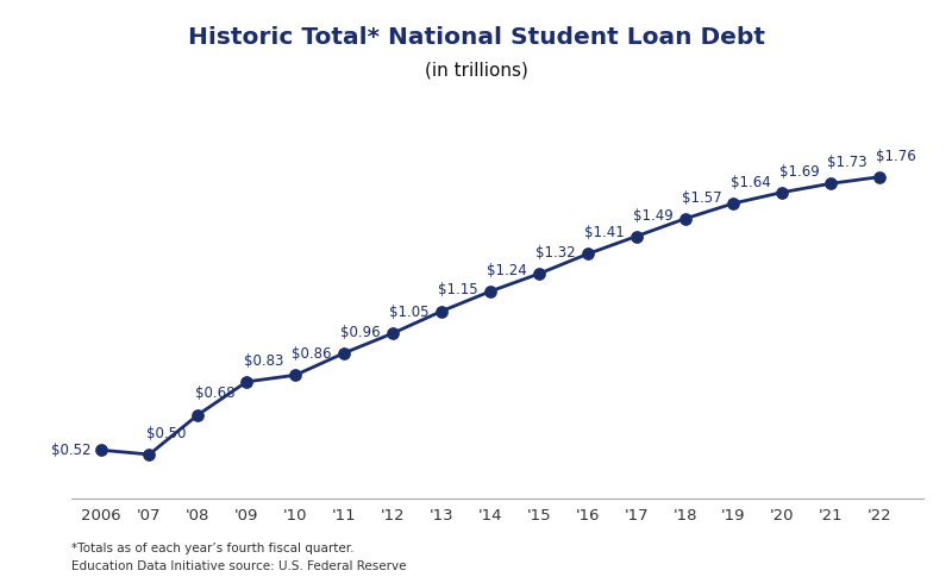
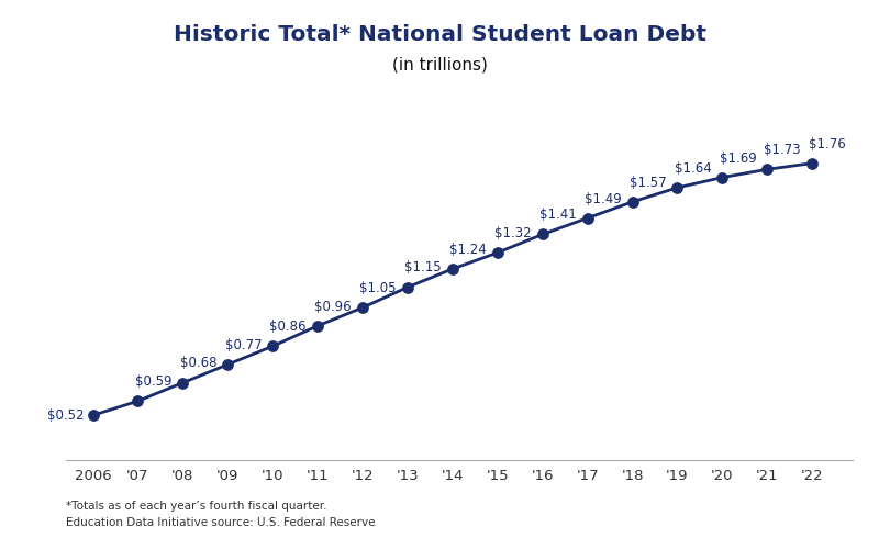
'07: $0.50 -> $0.59
'09: $0.83 -> $0.77
